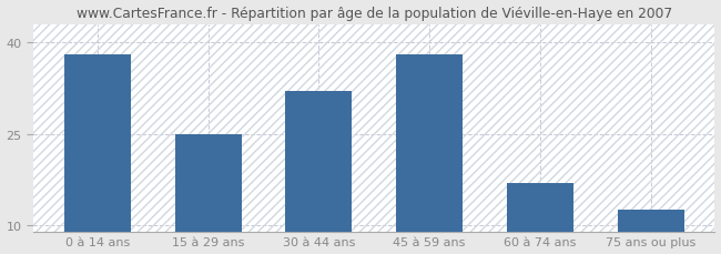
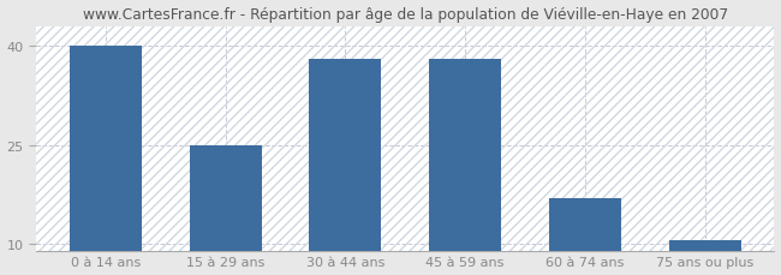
0 à 14 ans: 38.0 -> 40.0
30 à 44 ans: 32.0 -> 38.0
75 ans ou plus: 12.6 -> 10.5
